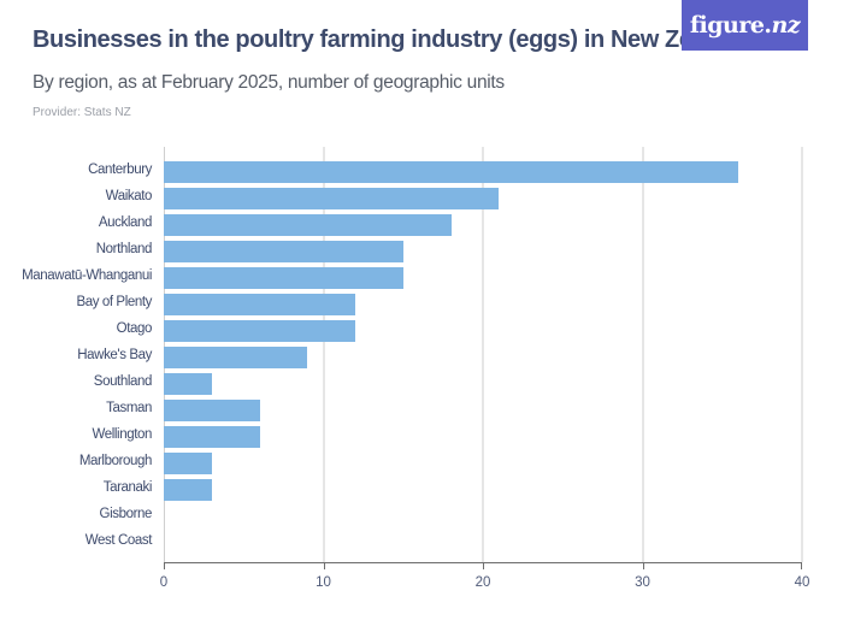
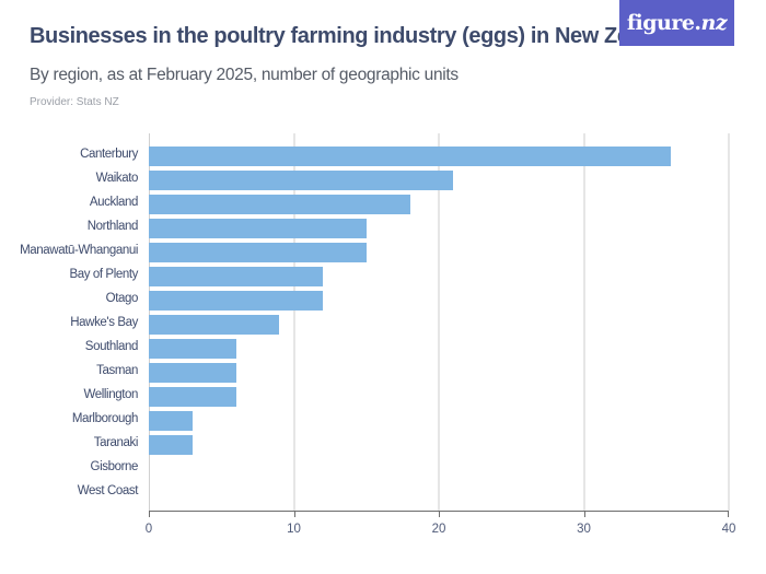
Southland: 3 -> 6
